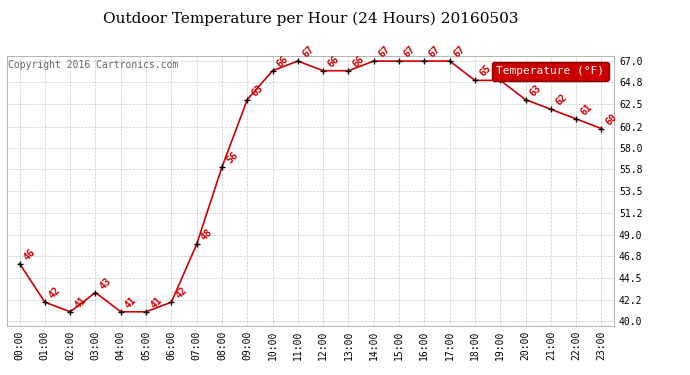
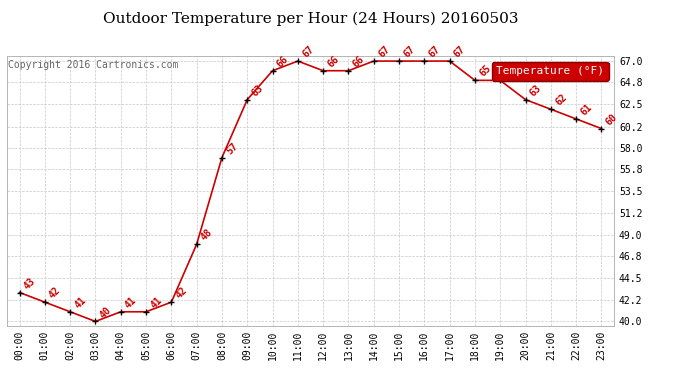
00:00: 46 -> 43
03:00: 43 -> 40
08:00: 56 -> 57
